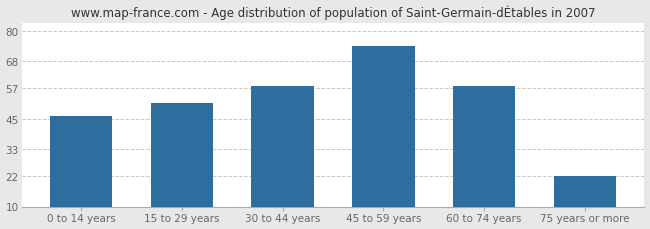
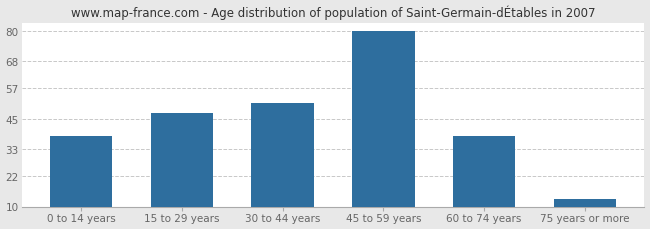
0 to 14 years: 46 -> 38
15 to 29 years: 51 -> 47
30 to 44 years: 58 -> 51
45 to 59 years: 74 -> 80
60 to 74 years: 58 -> 38
75 years or more: 22 -> 13
